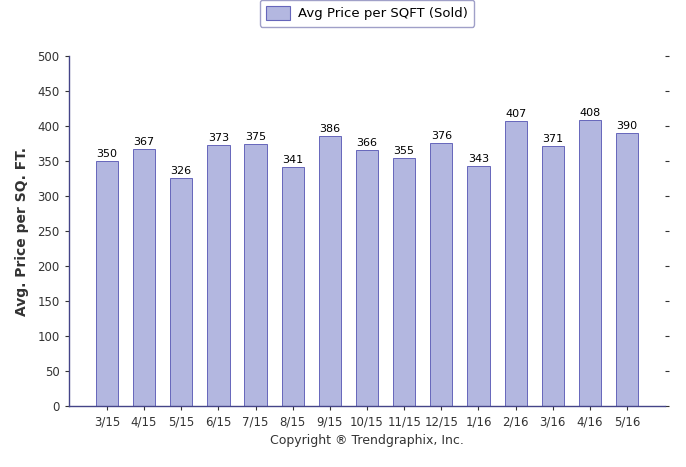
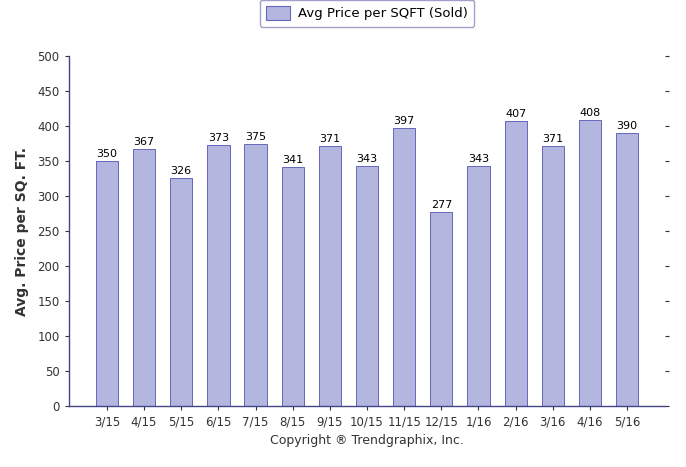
9/15: 386 -> 371
10/15: 366 -> 343
11/15: 355 -> 397
12/15: 376 -> 277
